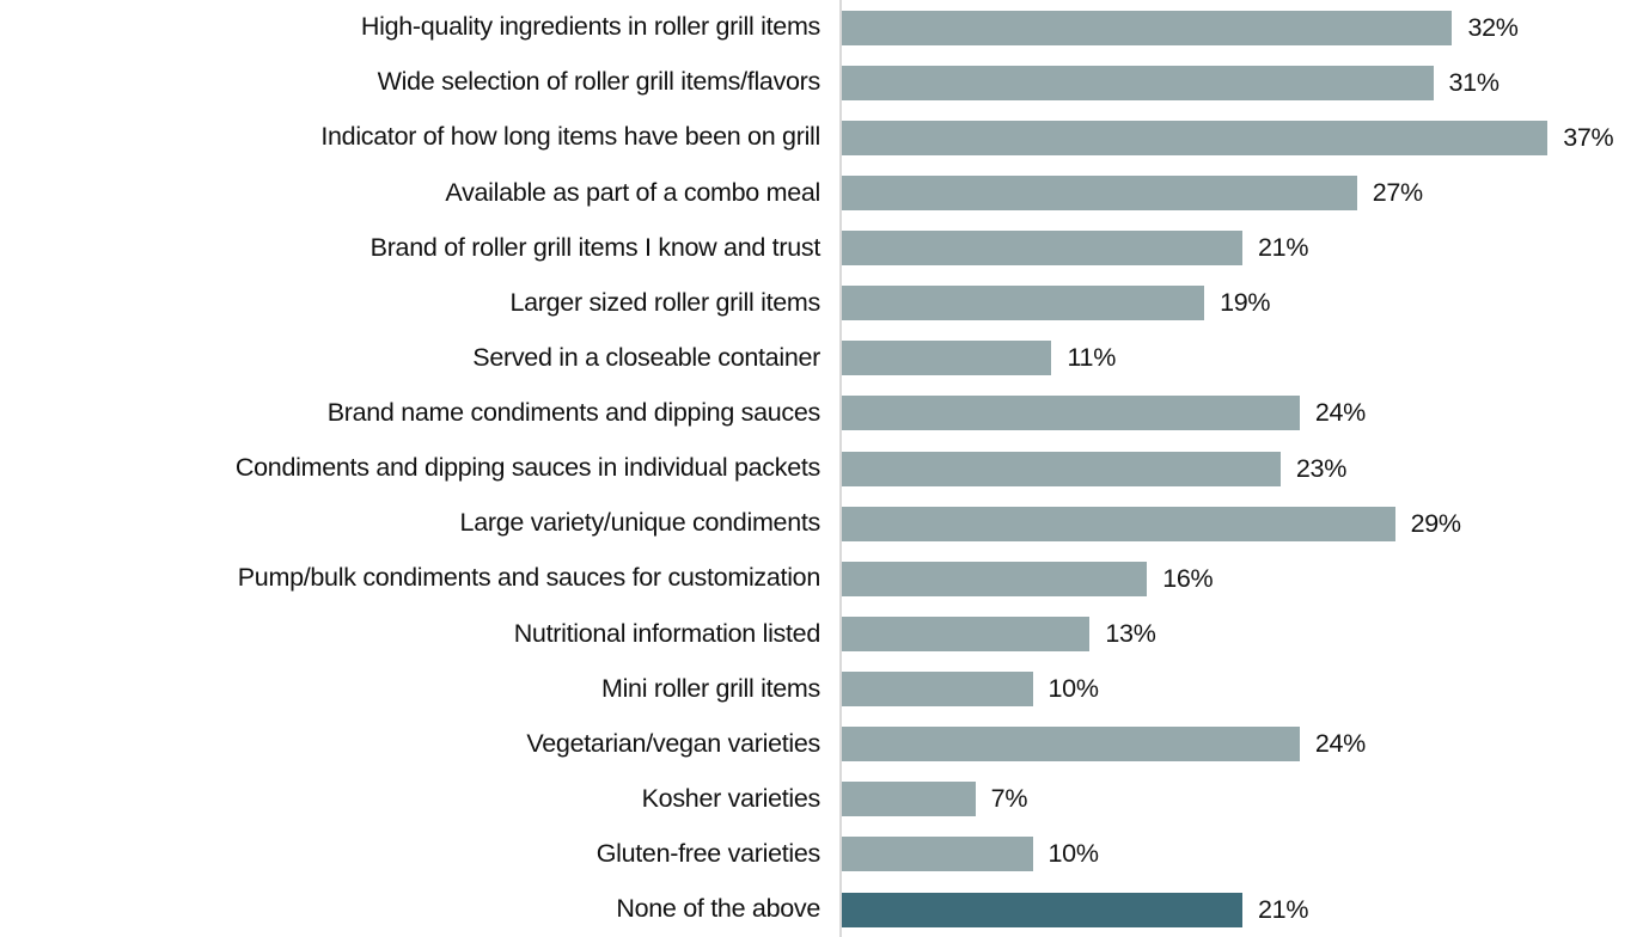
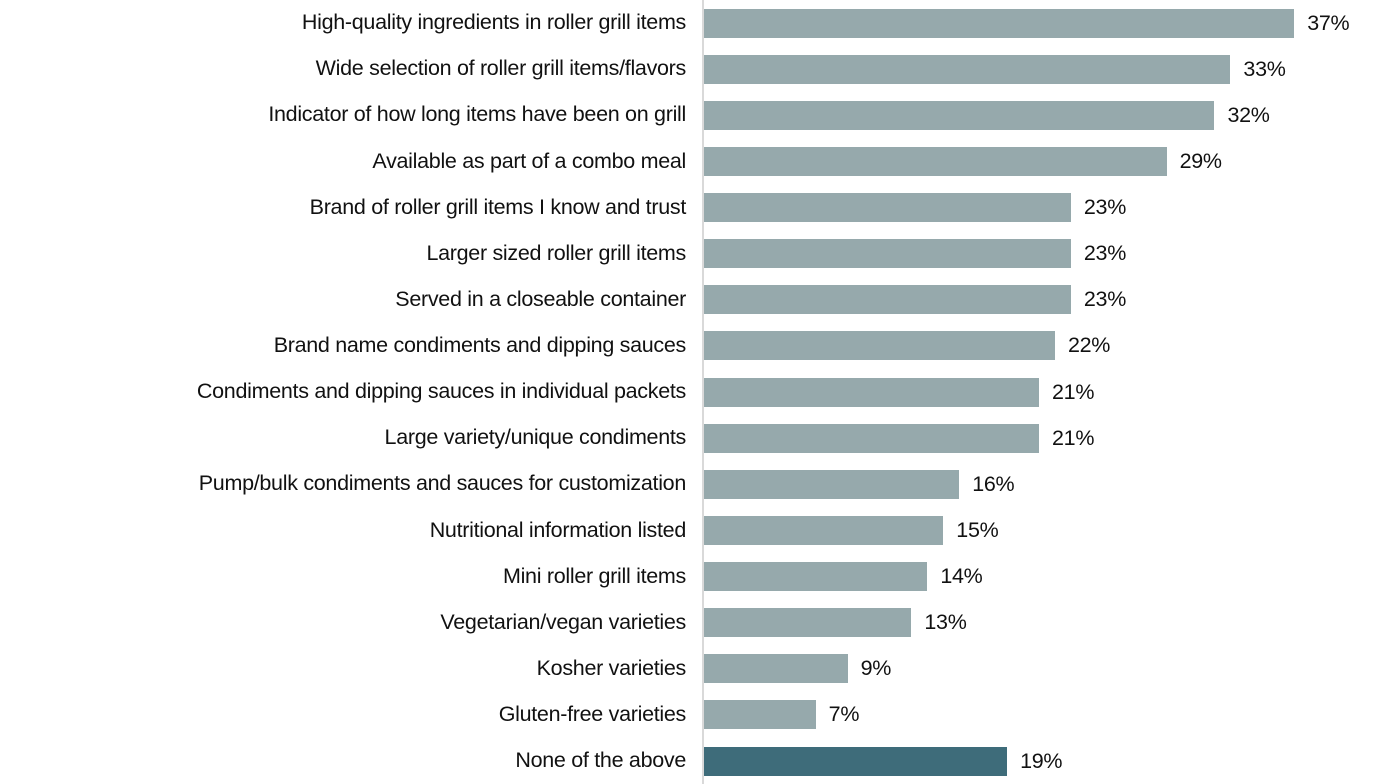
High-quality ingredients in roller grill items: 32% -> 37%
Wide selection of roller grill items/flavors: 31% -> 33%
Indicator of how long items have been on grill: 37% -> 32%
Available as part of a combo meal: 27% -> 29%
Brand of roller grill items I know and trust: 21% -> 23%
Larger sized roller grill items: 19% -> 23%
Served in a closeable container: 11% -> 23%
Brand name condiments and dipping sauces: 24% -> 22%
Condiments and dipping sauces in individual packets: 23% -> 21%
Large variety/unique condiments: 29% -> 21%
Nutritional information listed: 13% -> 15%
Mini roller grill items: 10% -> 14%
Vegetarian/vegan varieties: 24% -> 13%
Kosher varieties: 7% -> 9%
Gluten-free varieties: 10% -> 7%
None of the above: 21% -> 19%
